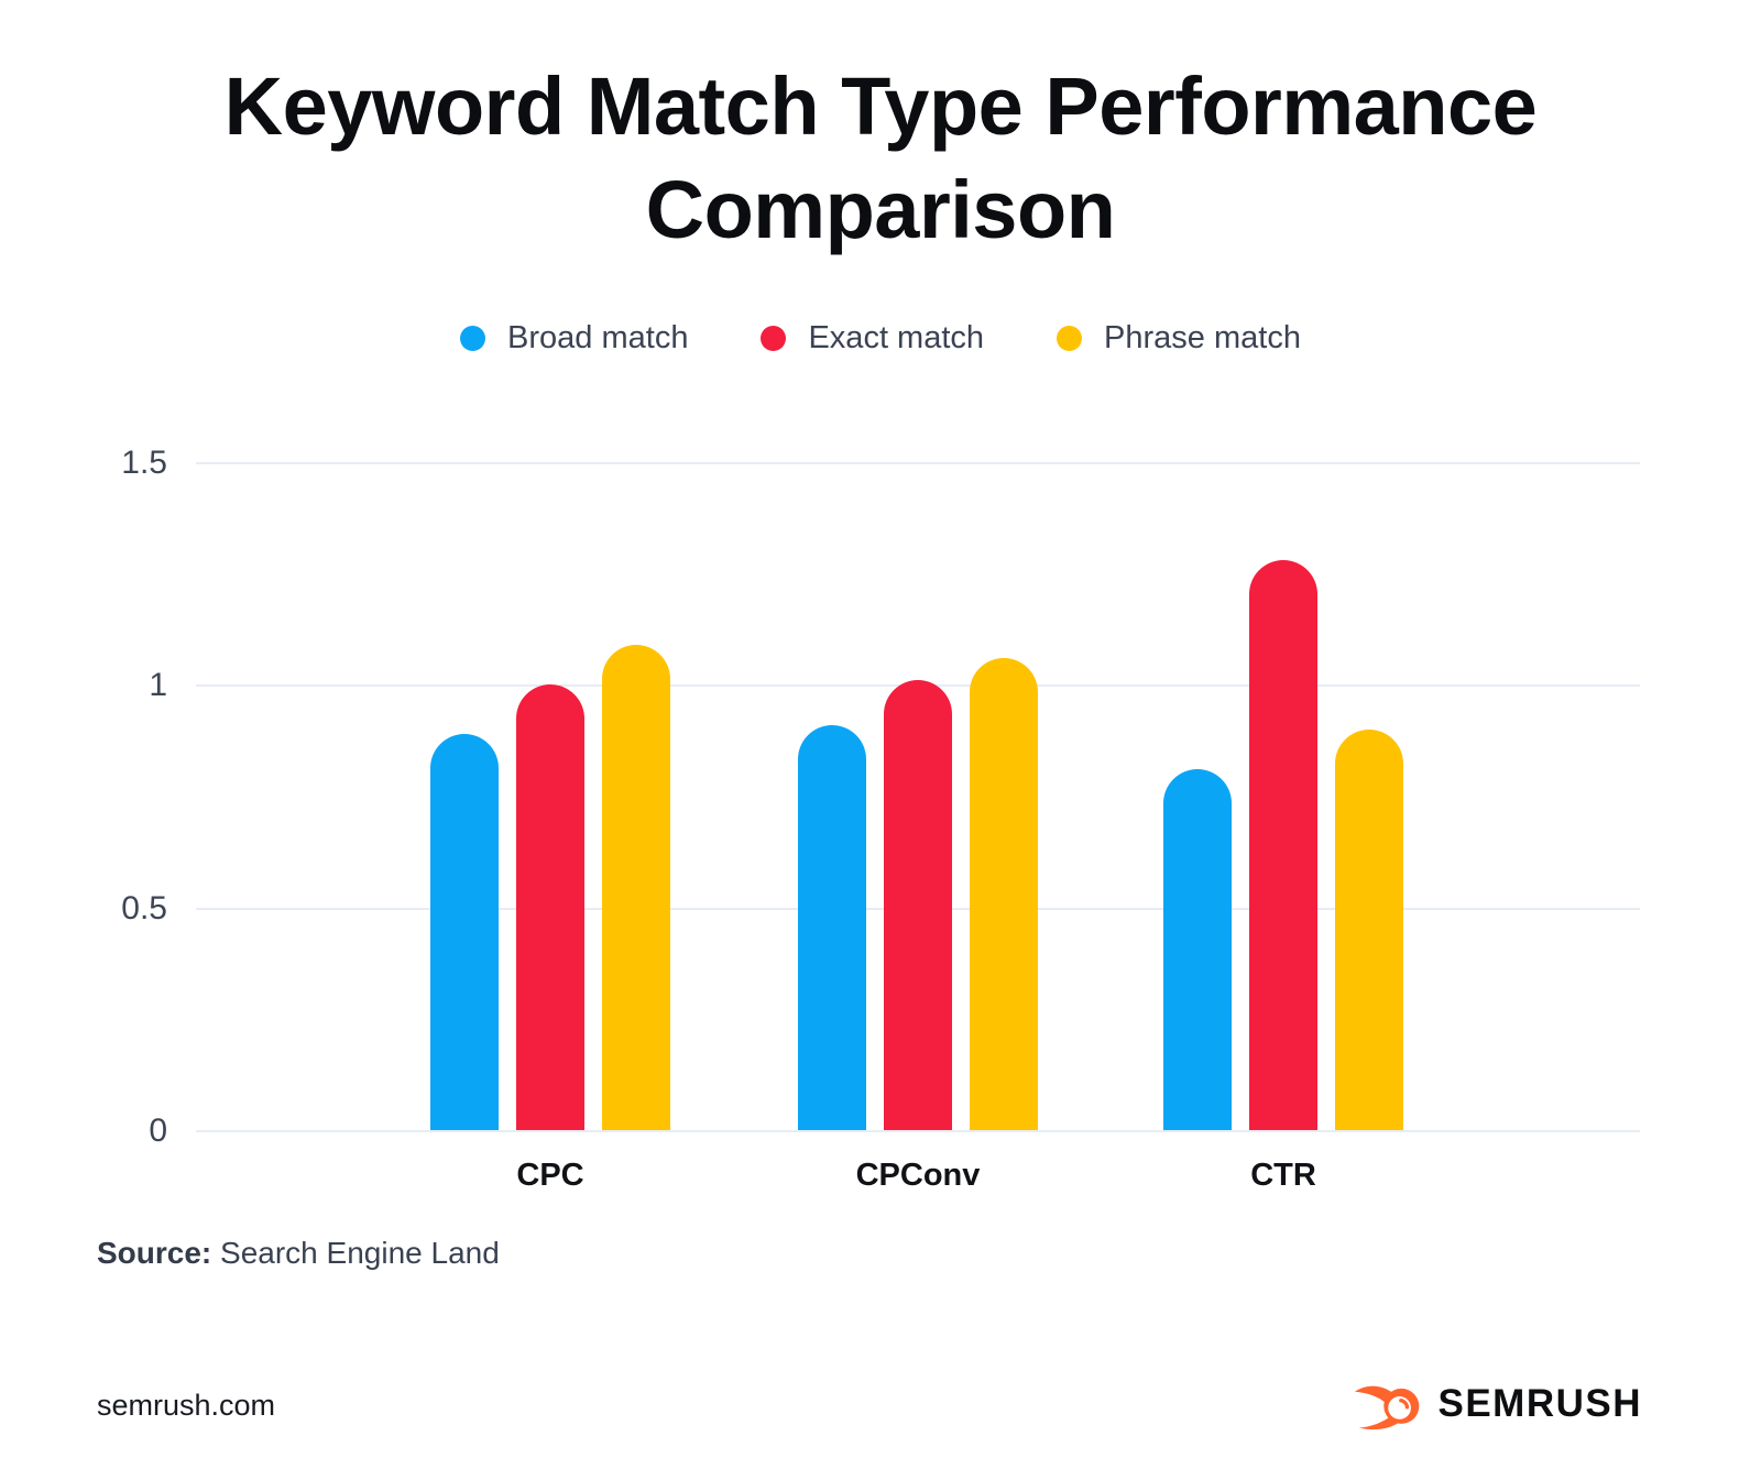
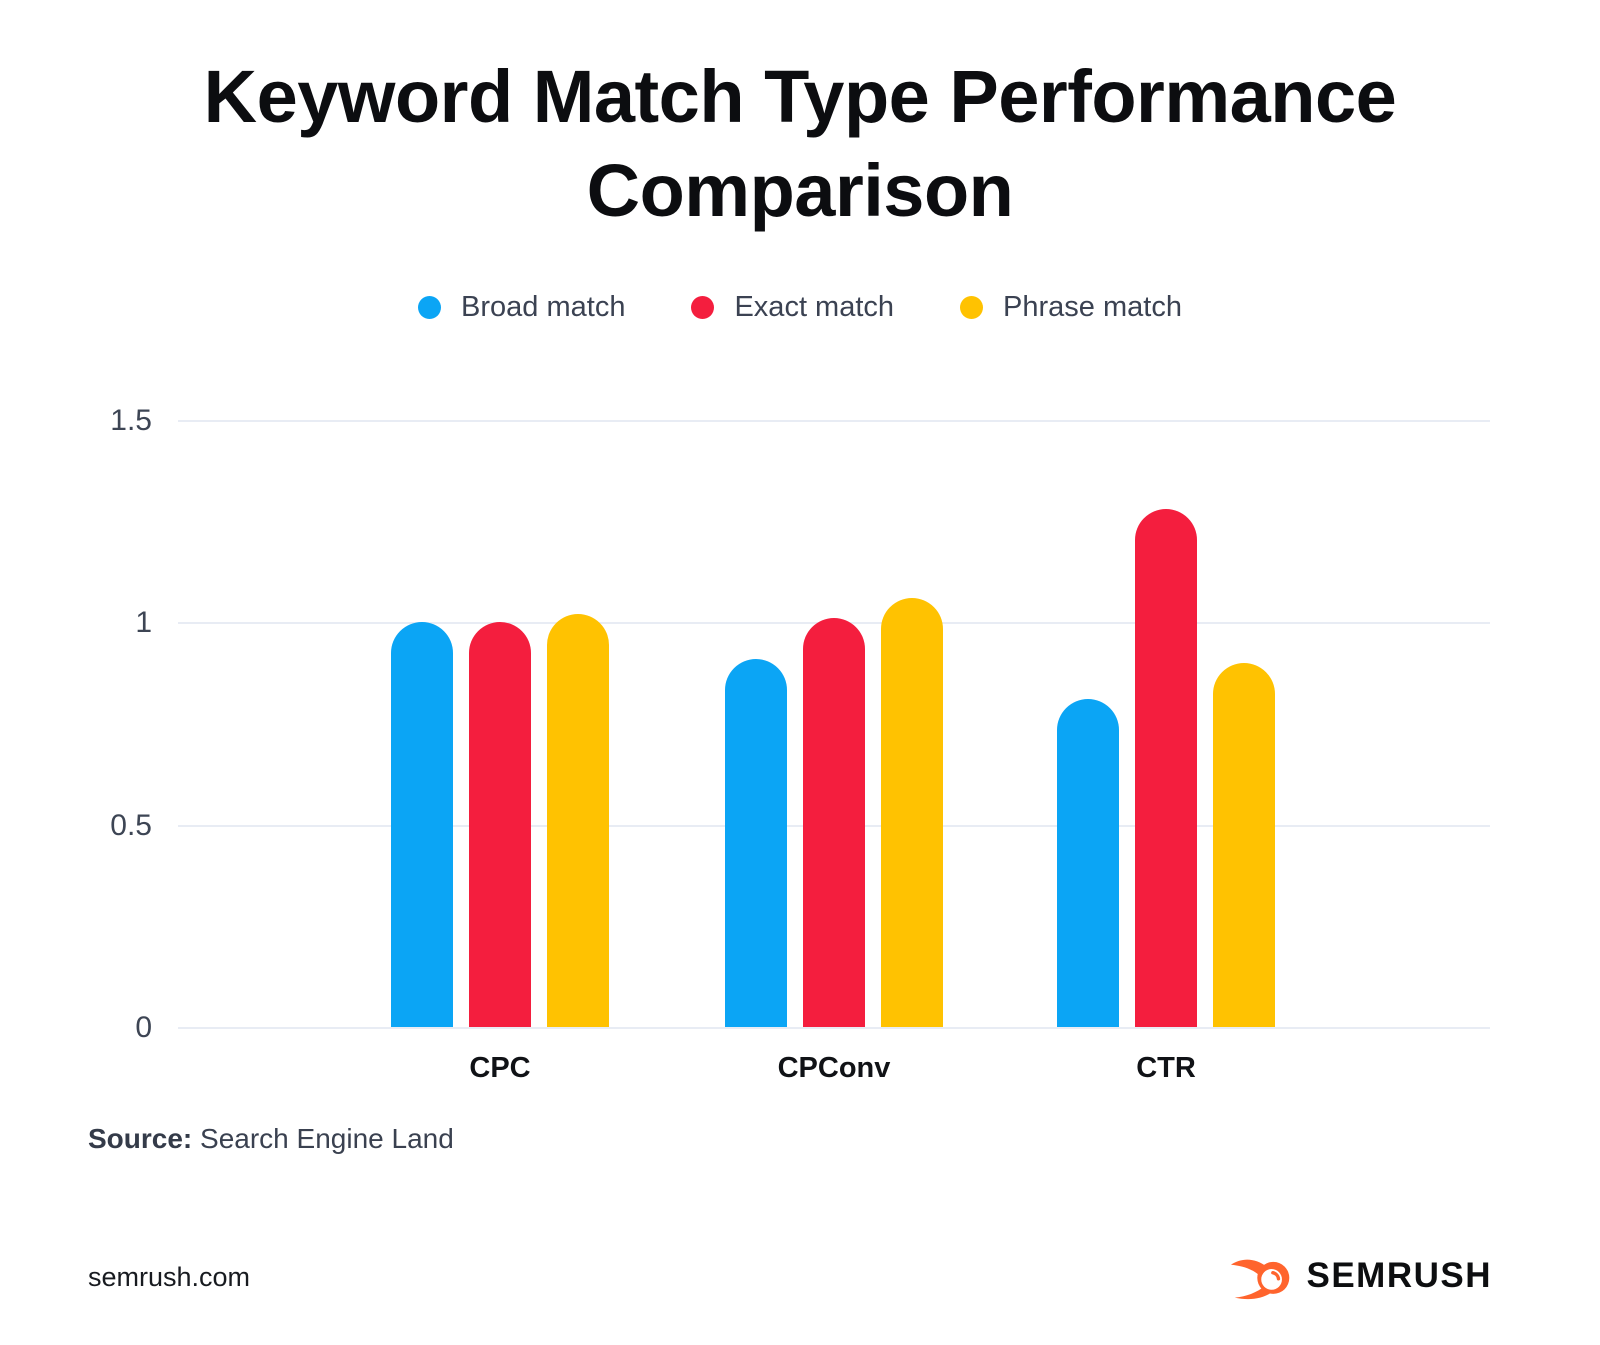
Broad match/CPC: 0.89 -> 1.00
Phrase match/CPC: 1.09 -> 1.02
